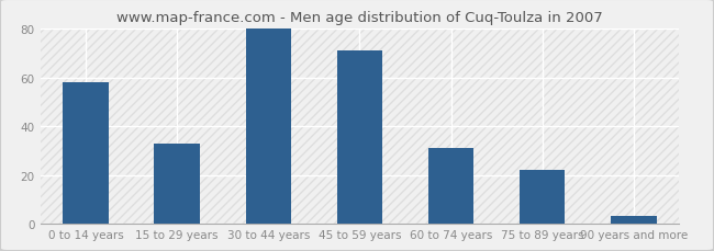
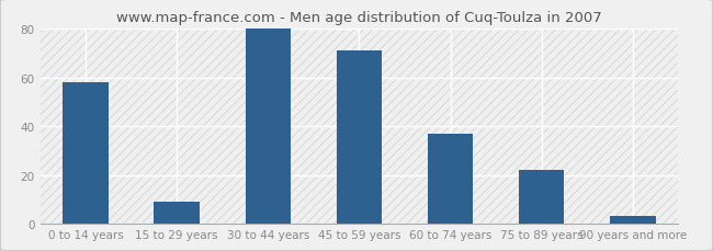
15 to 29 years: 33 -> 9
60 to 74 years: 31 -> 37
